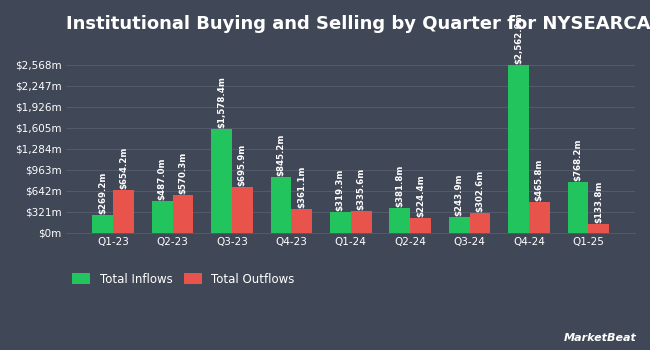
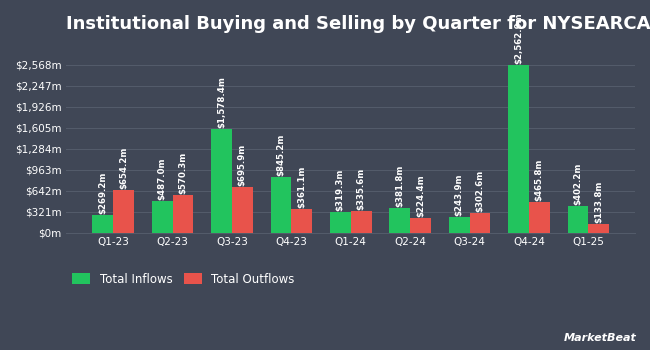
Total Inflows/Q1-25: $768.2m -> $402.2m
